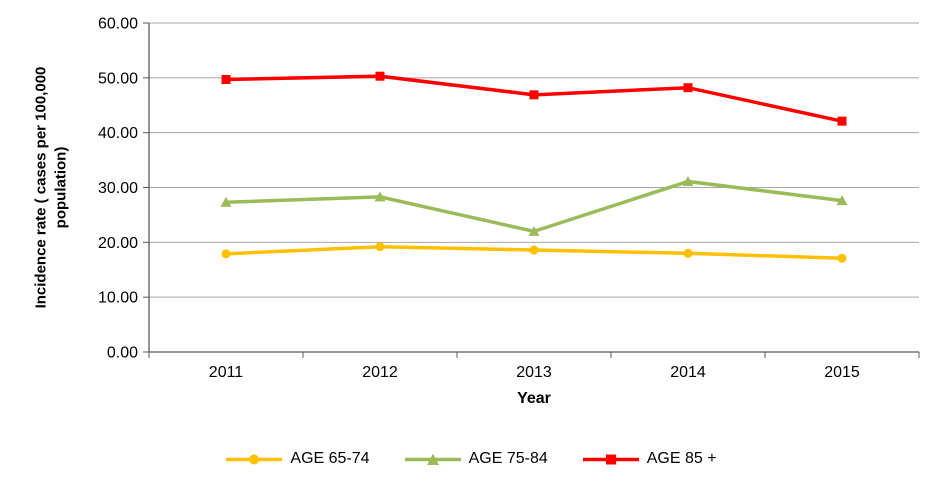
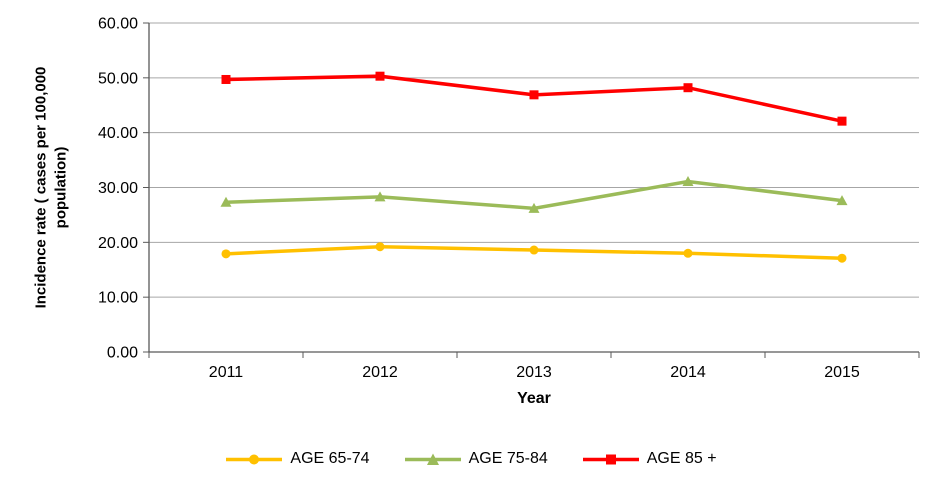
AGE 75-84/2013: 22 -> 26
